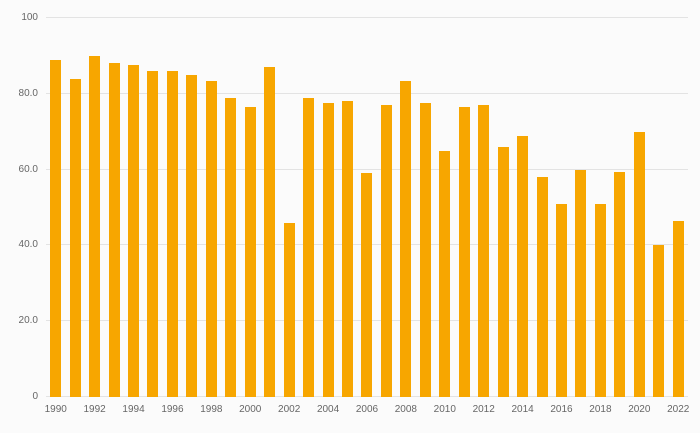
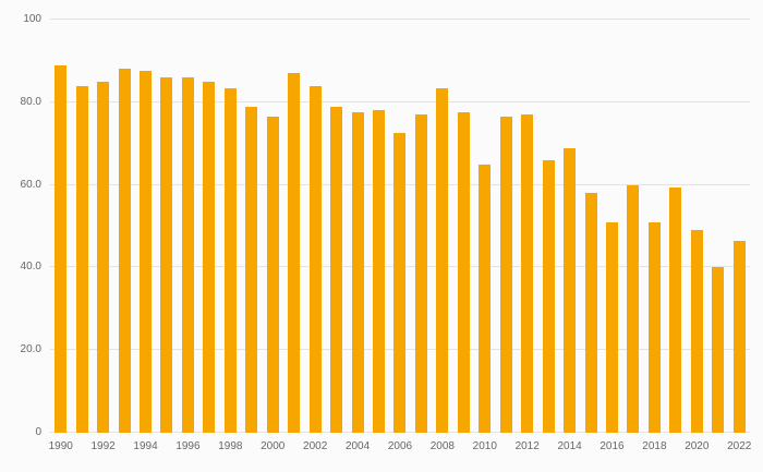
1992: 90 -> 85
2002: 46 -> 84
2006: 59 -> 72
2020: 70 -> 49
